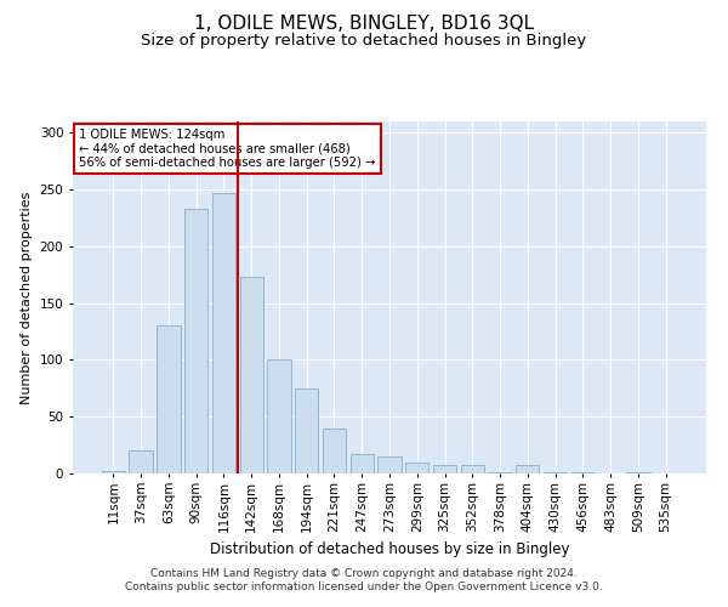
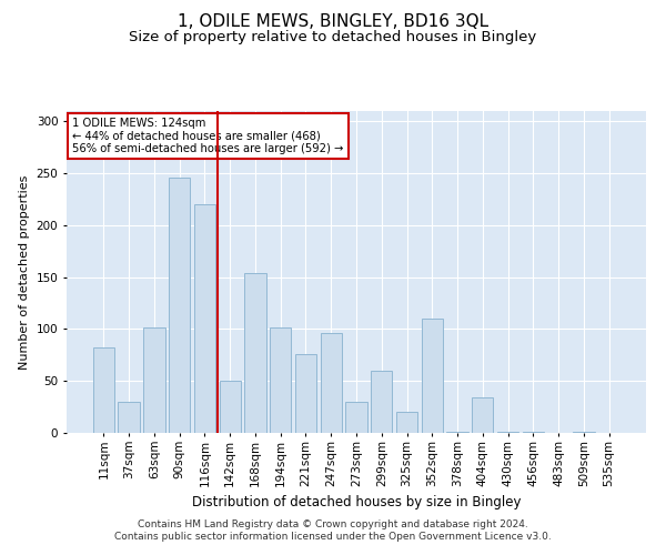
11sqm: 2 -> 82
37sqm: 20 -> 30
63sqm: 130 -> 102
90sqm: 233 -> 246
116sqm: 247 -> 220
142sqm: 173 -> 50
168sqm: 100 -> 154
194sqm: 75 -> 102
221sqm: 40 -> 76
247sqm: 17 -> 96
273sqm: 15 -> 30
299sqm: 10 -> 60
325sqm: 7 -> 20
352sqm: 7 -> 110
404sqm: 7 -> 34
